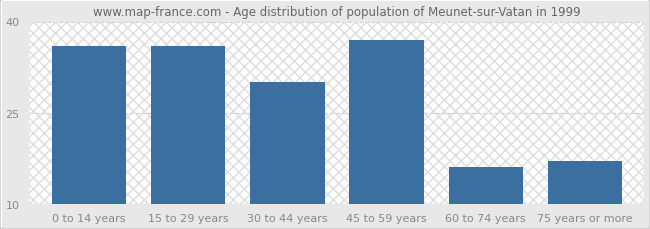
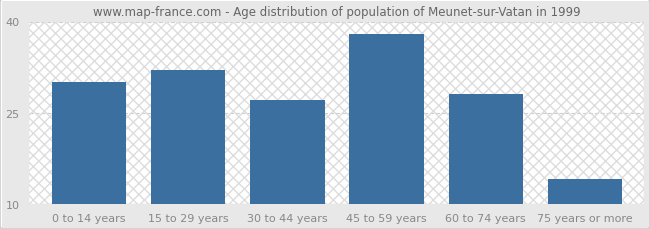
0 to 14 years: 36 -> 30
15 to 29 years: 36 -> 32
30 to 44 years: 30 -> 27
45 to 59 years: 37 -> 38
60 to 74 years: 16 -> 28
75 years or more: 17 -> 14
